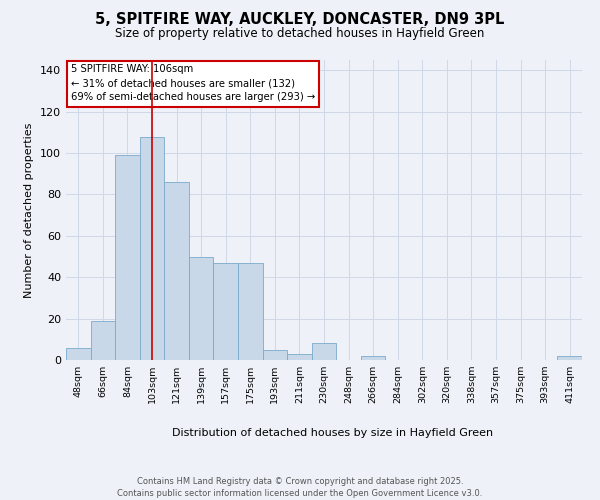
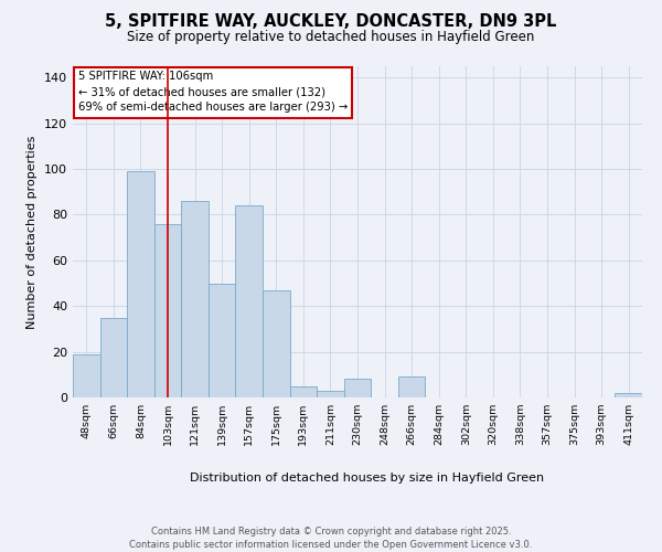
48sqm: 6 -> 19
66sqm: 19 -> 35
103sqm: 108 -> 76
157sqm: 47 -> 84
266sqm: 2 -> 9
